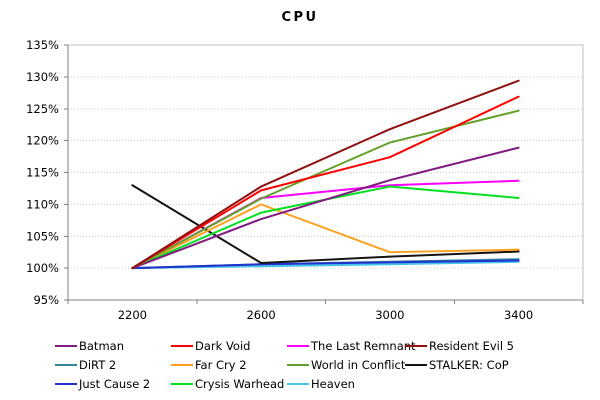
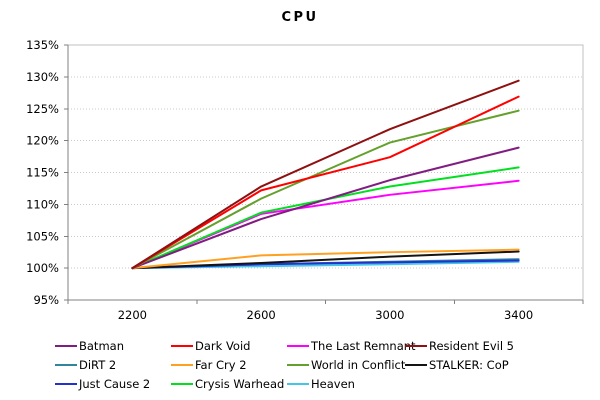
STALKER: CoP/2200: 113% -> 100%
The Last Remnant/2600: 111% -> 108%
Far Cry 2/2600: 110% -> 102%
The Last Remnant/3000: 113% -> 112%
Crysis Warhead/3400: 111% -> 116%
